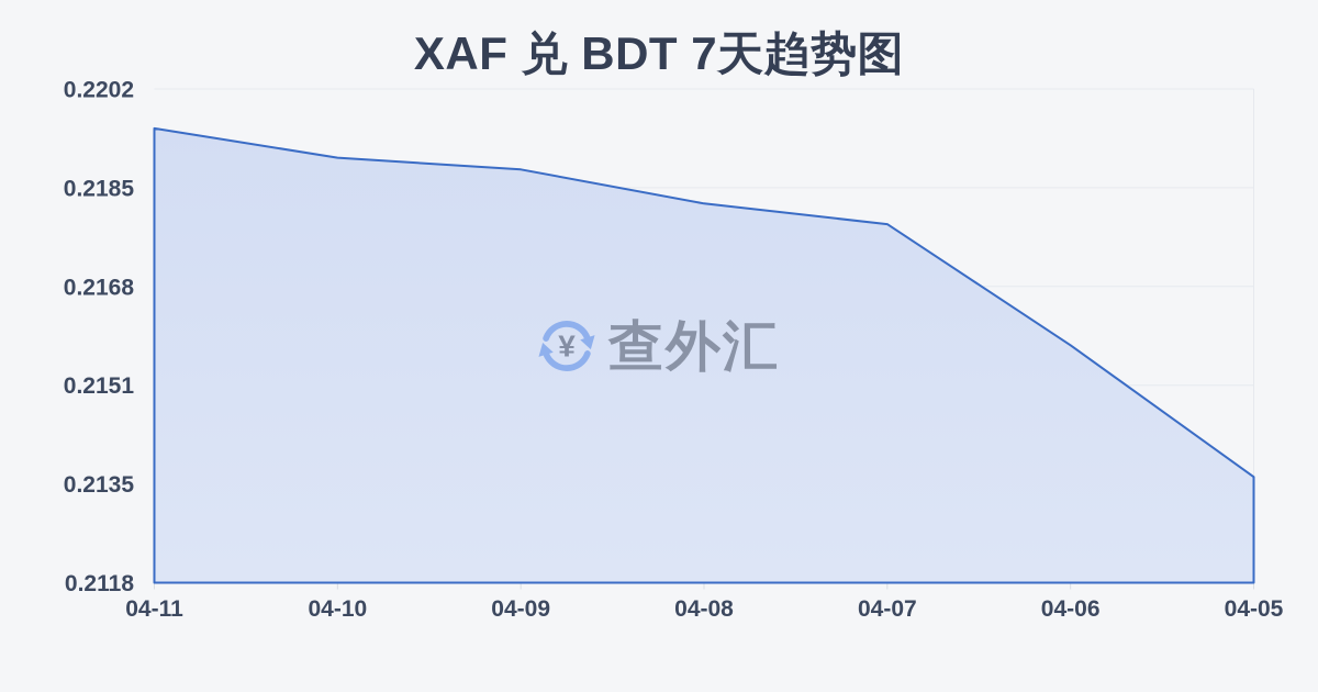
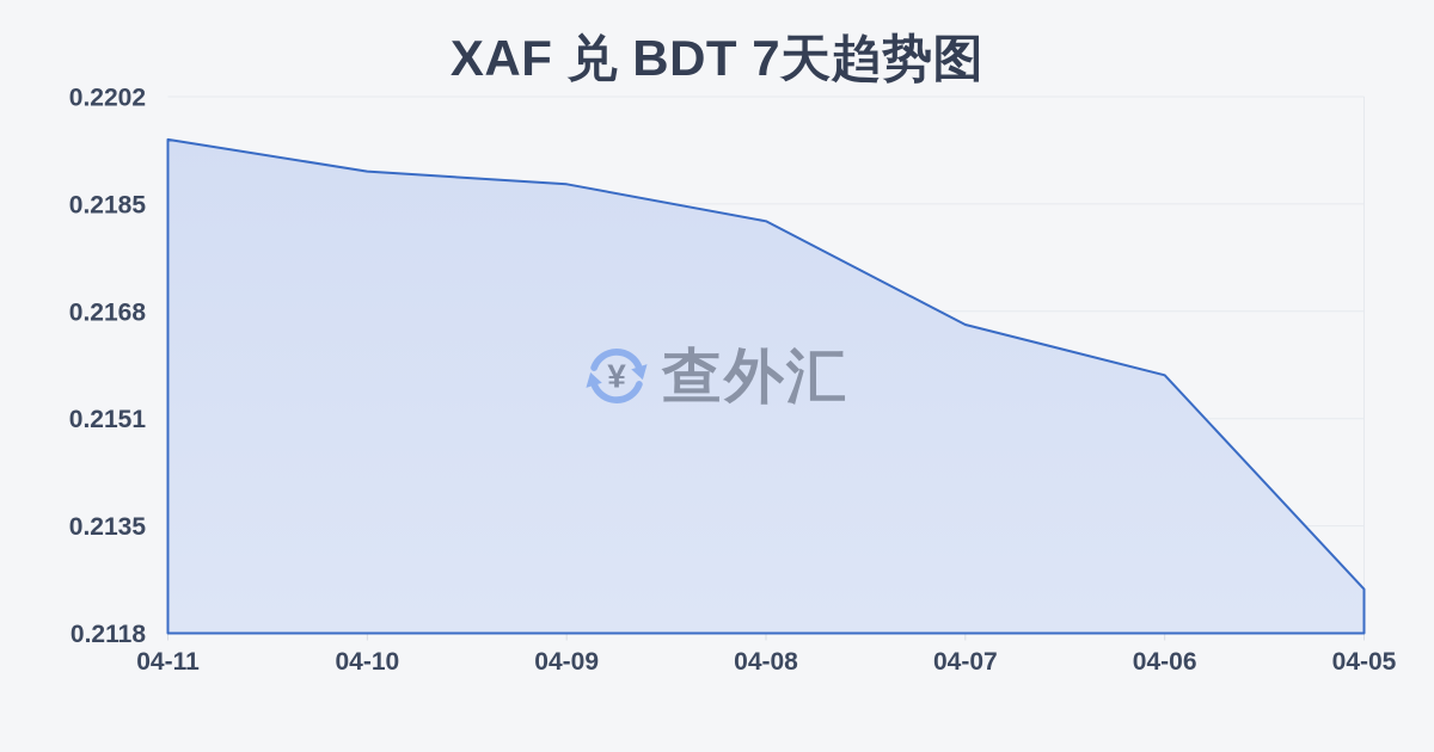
04-07: 0.2179 -> 0.2166
04-05: 0.2136 -> 0.2125
